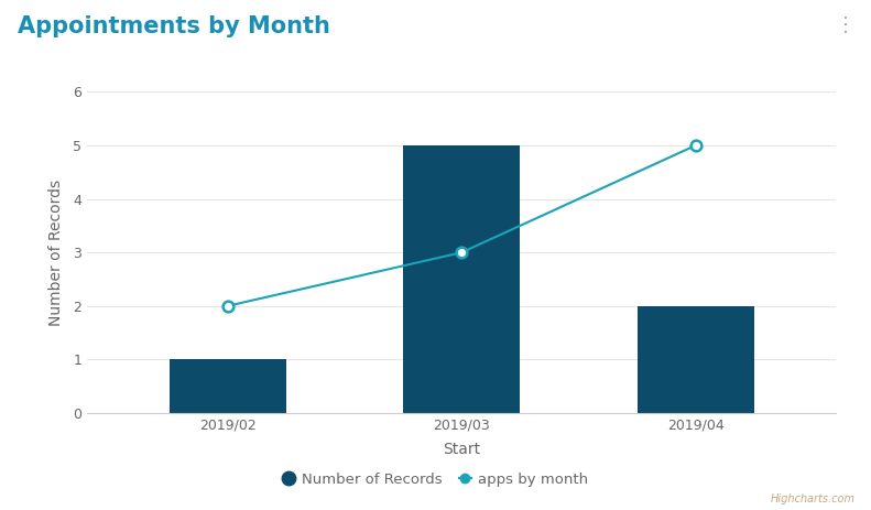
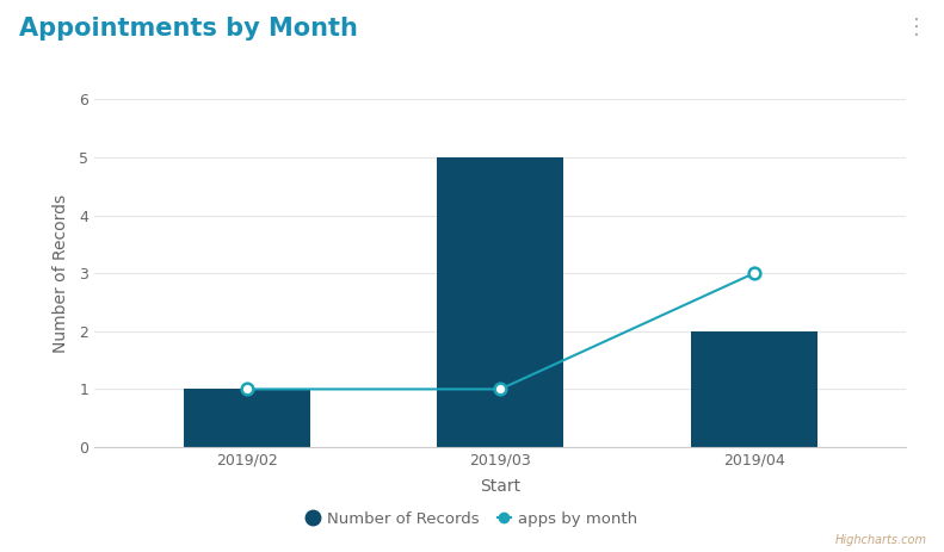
apps by month/2019/02: 2 -> 1
apps by month/2019/03: 3 -> 1
apps by month/2019/04: 5 -> 3
